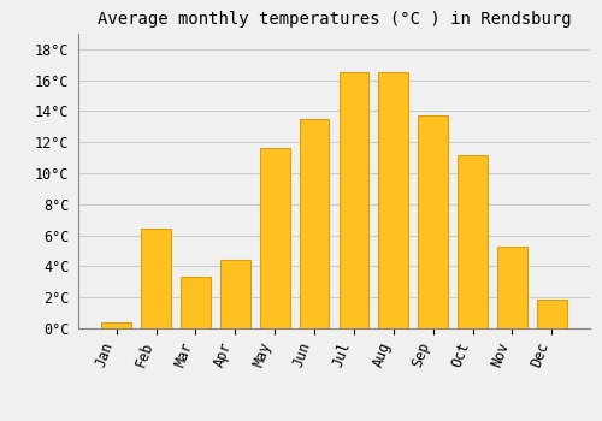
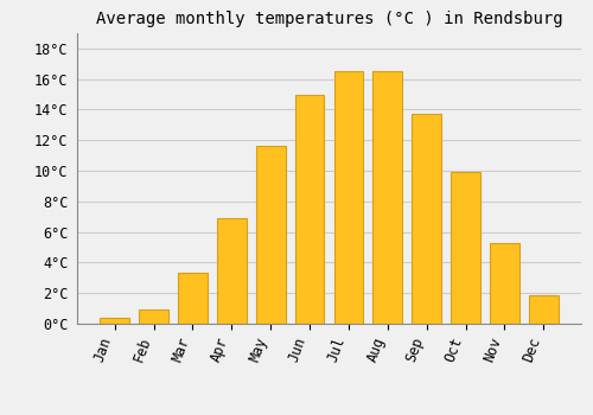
Feb: 6.4°C -> 0.9°C
Apr: 4.4°C -> 6.9°C
Jun: 13.5°C -> 15.0°C
Oct: 11.2°C -> 9.9°C
